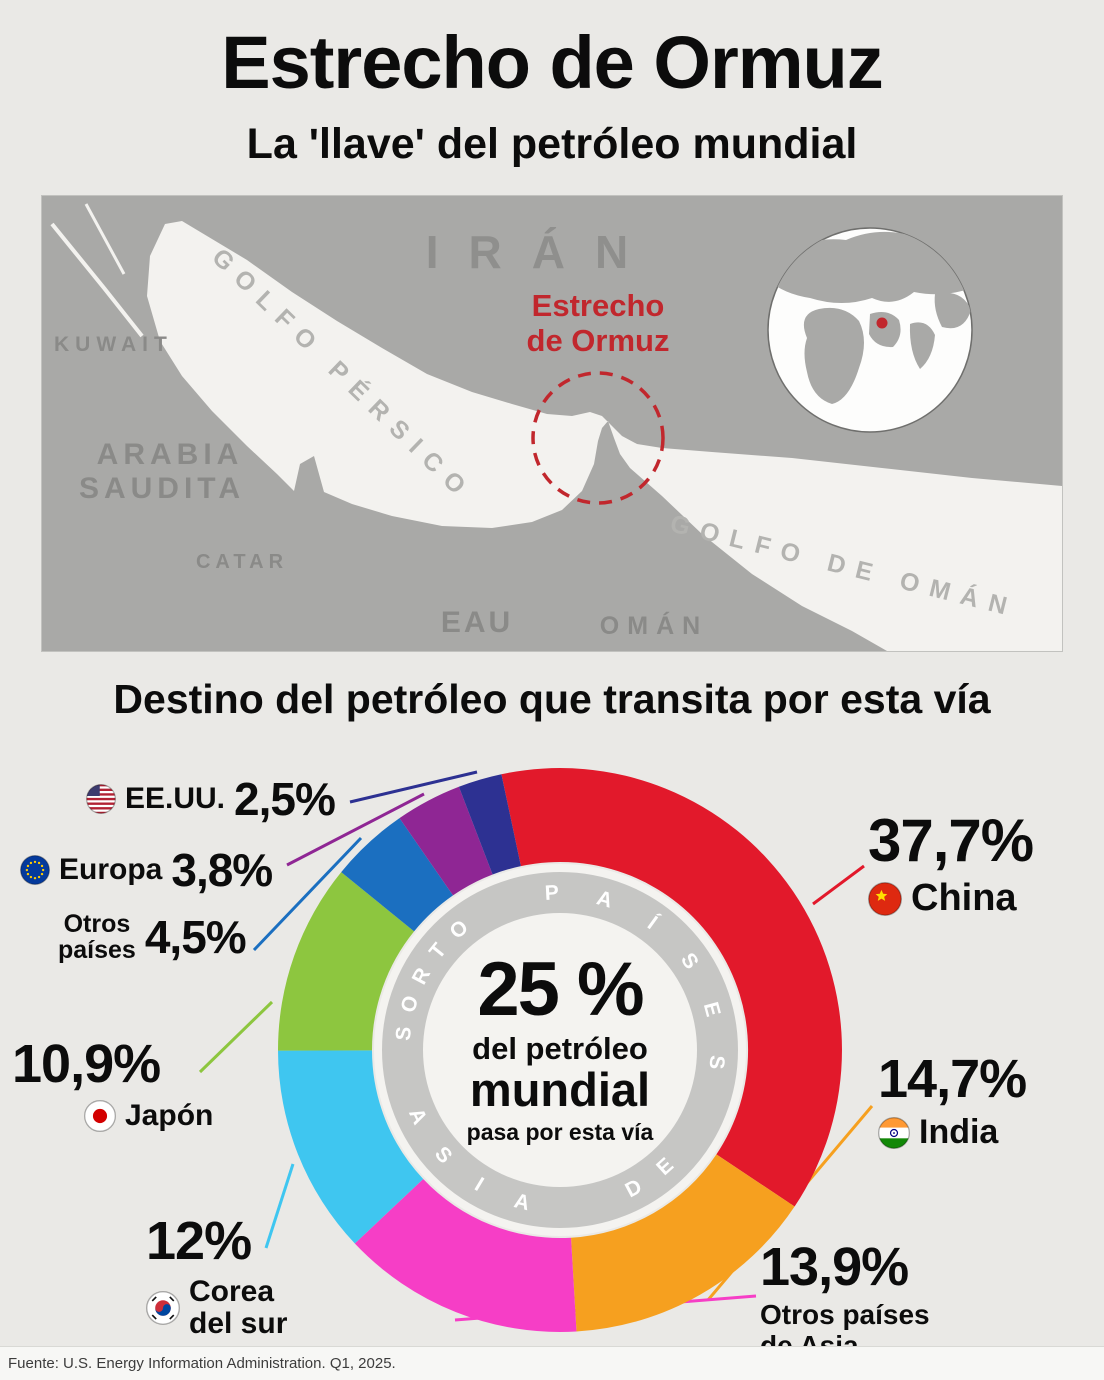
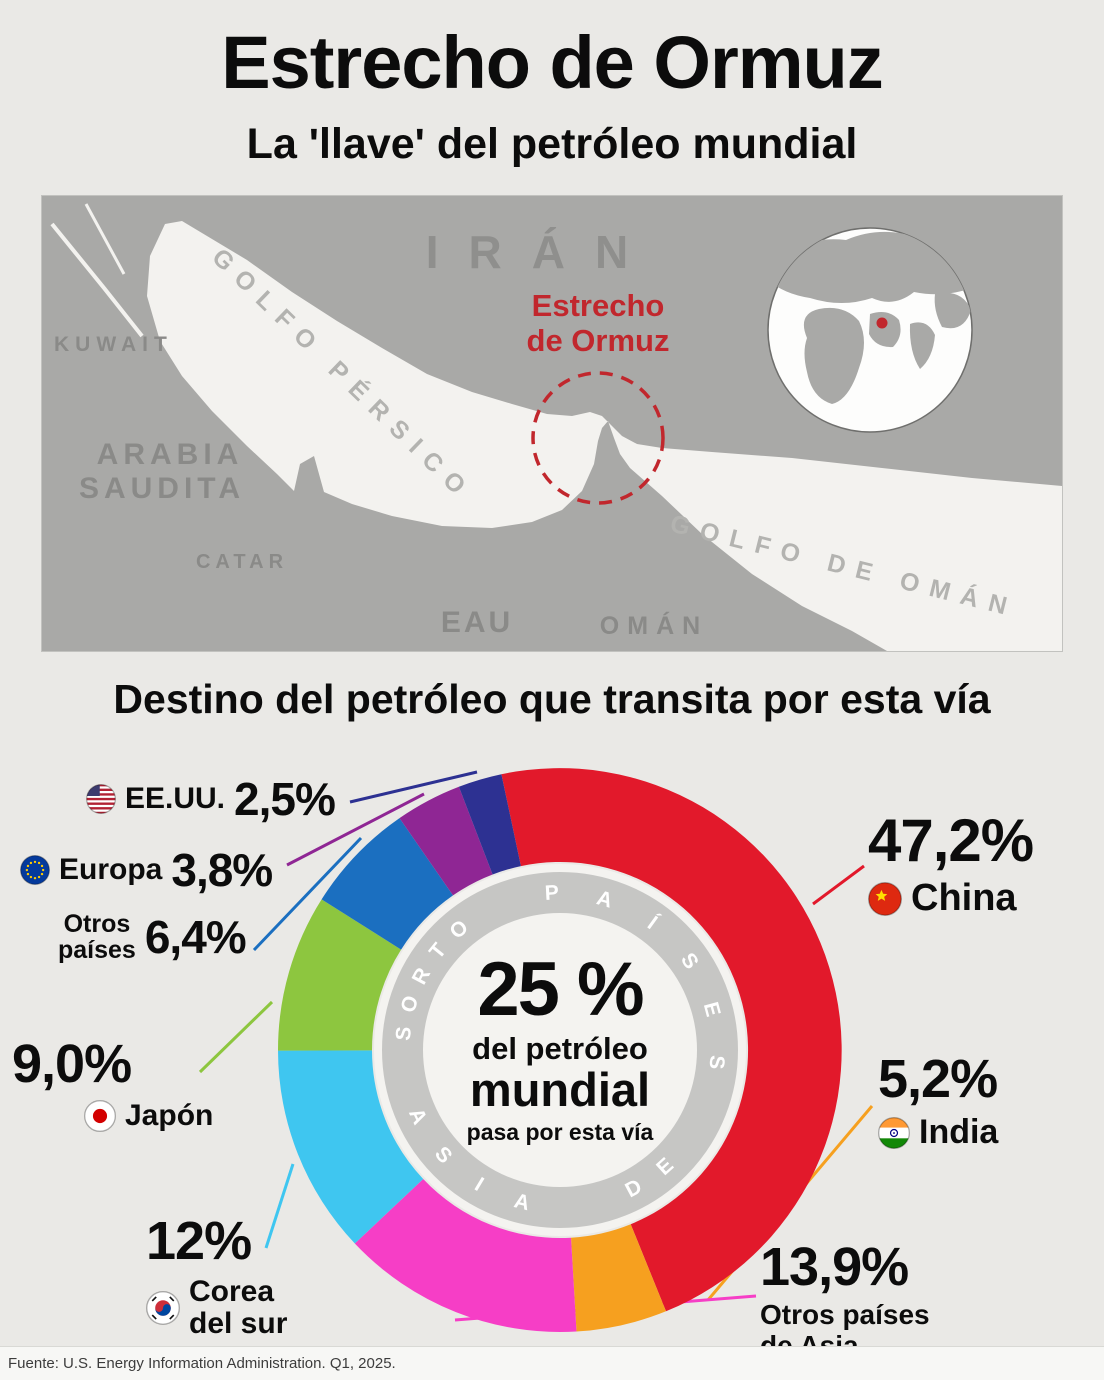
China: 37,7% -> 47,2%
India: 14,7% -> 5,2%
Japón: 10,9% -> 9,0%
Otros países: 4,5% -> 6,4%
